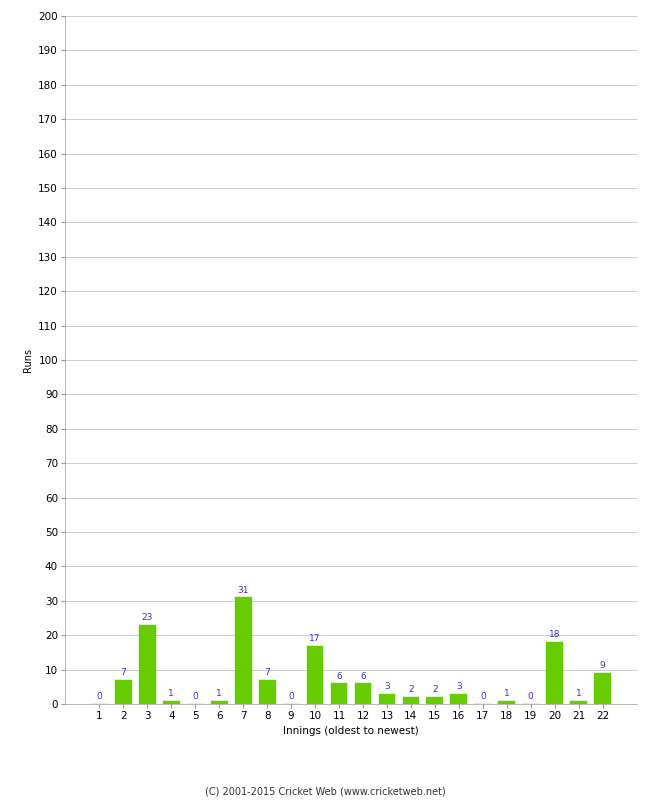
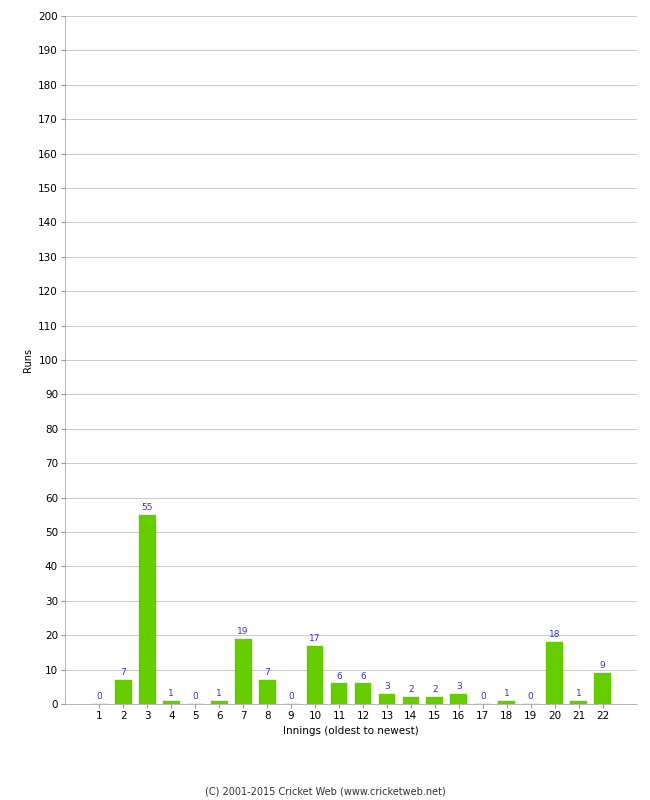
3: 23 -> 55
7: 31 -> 19
